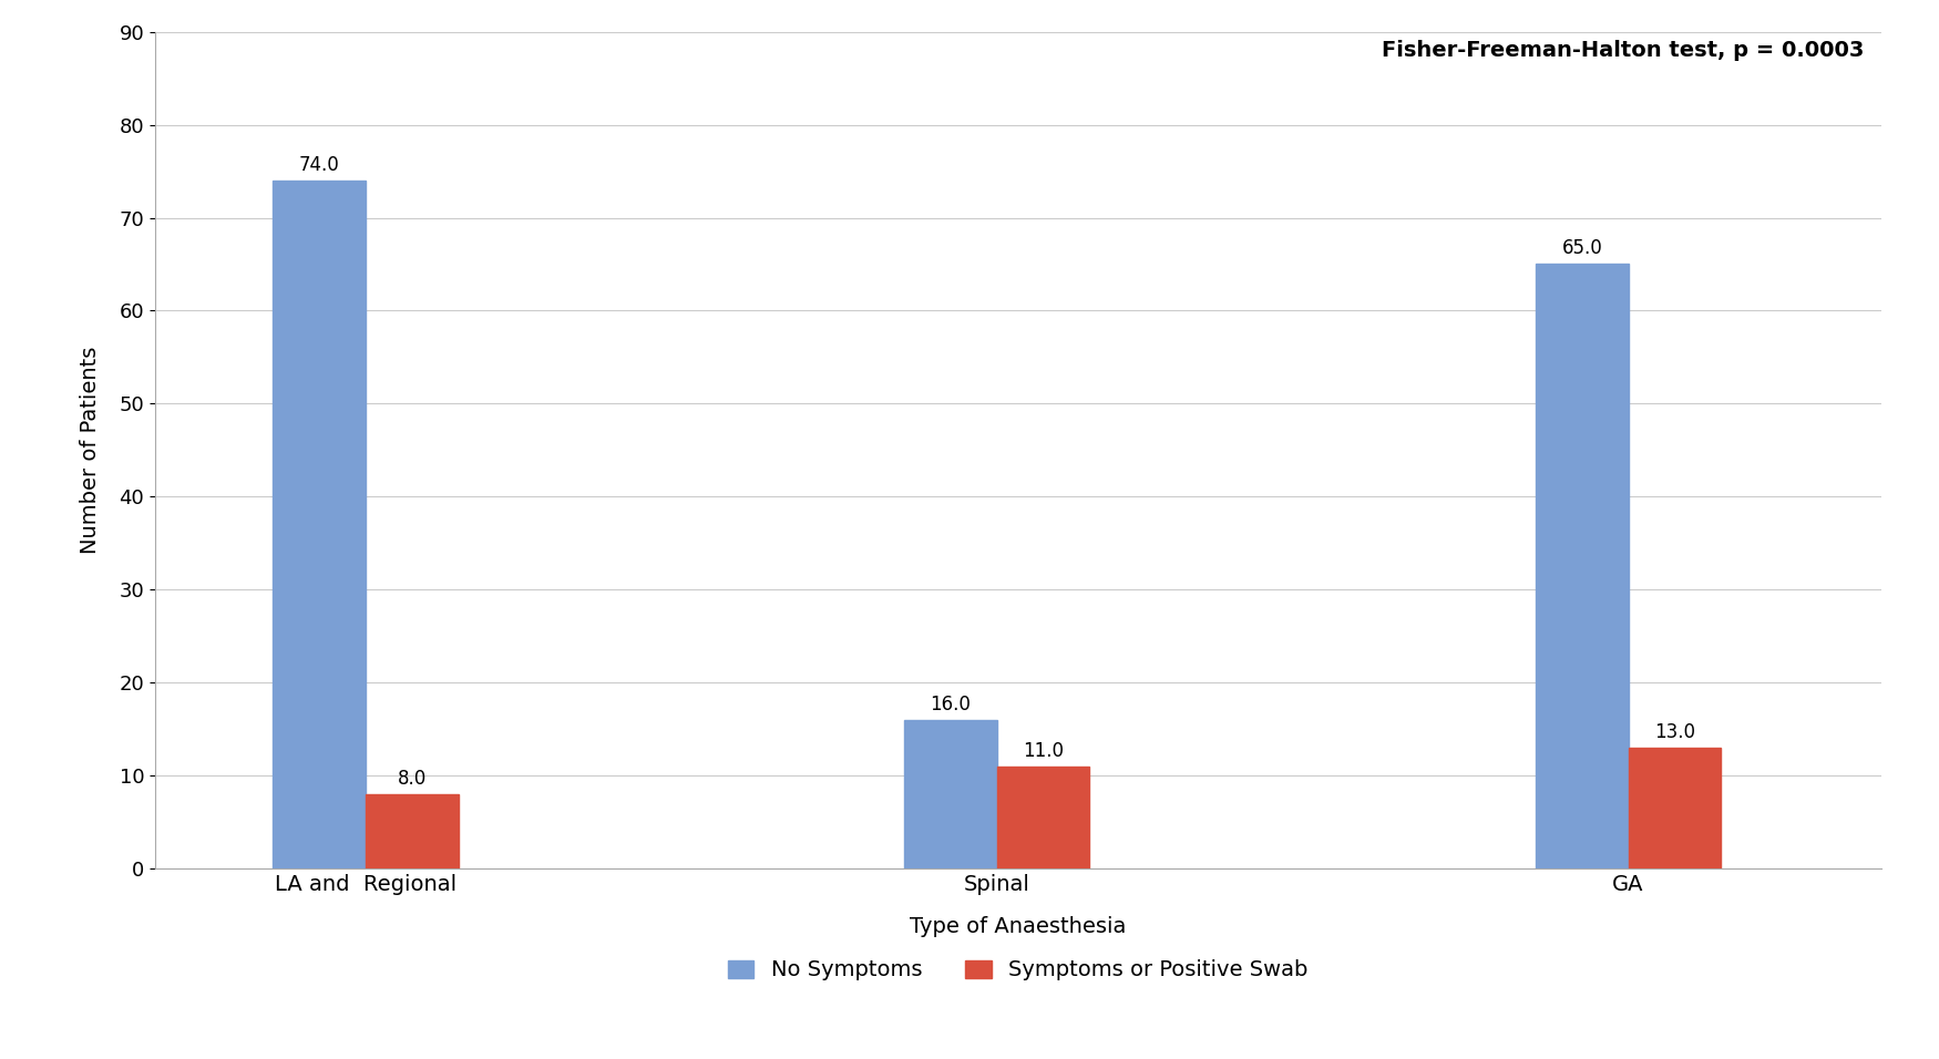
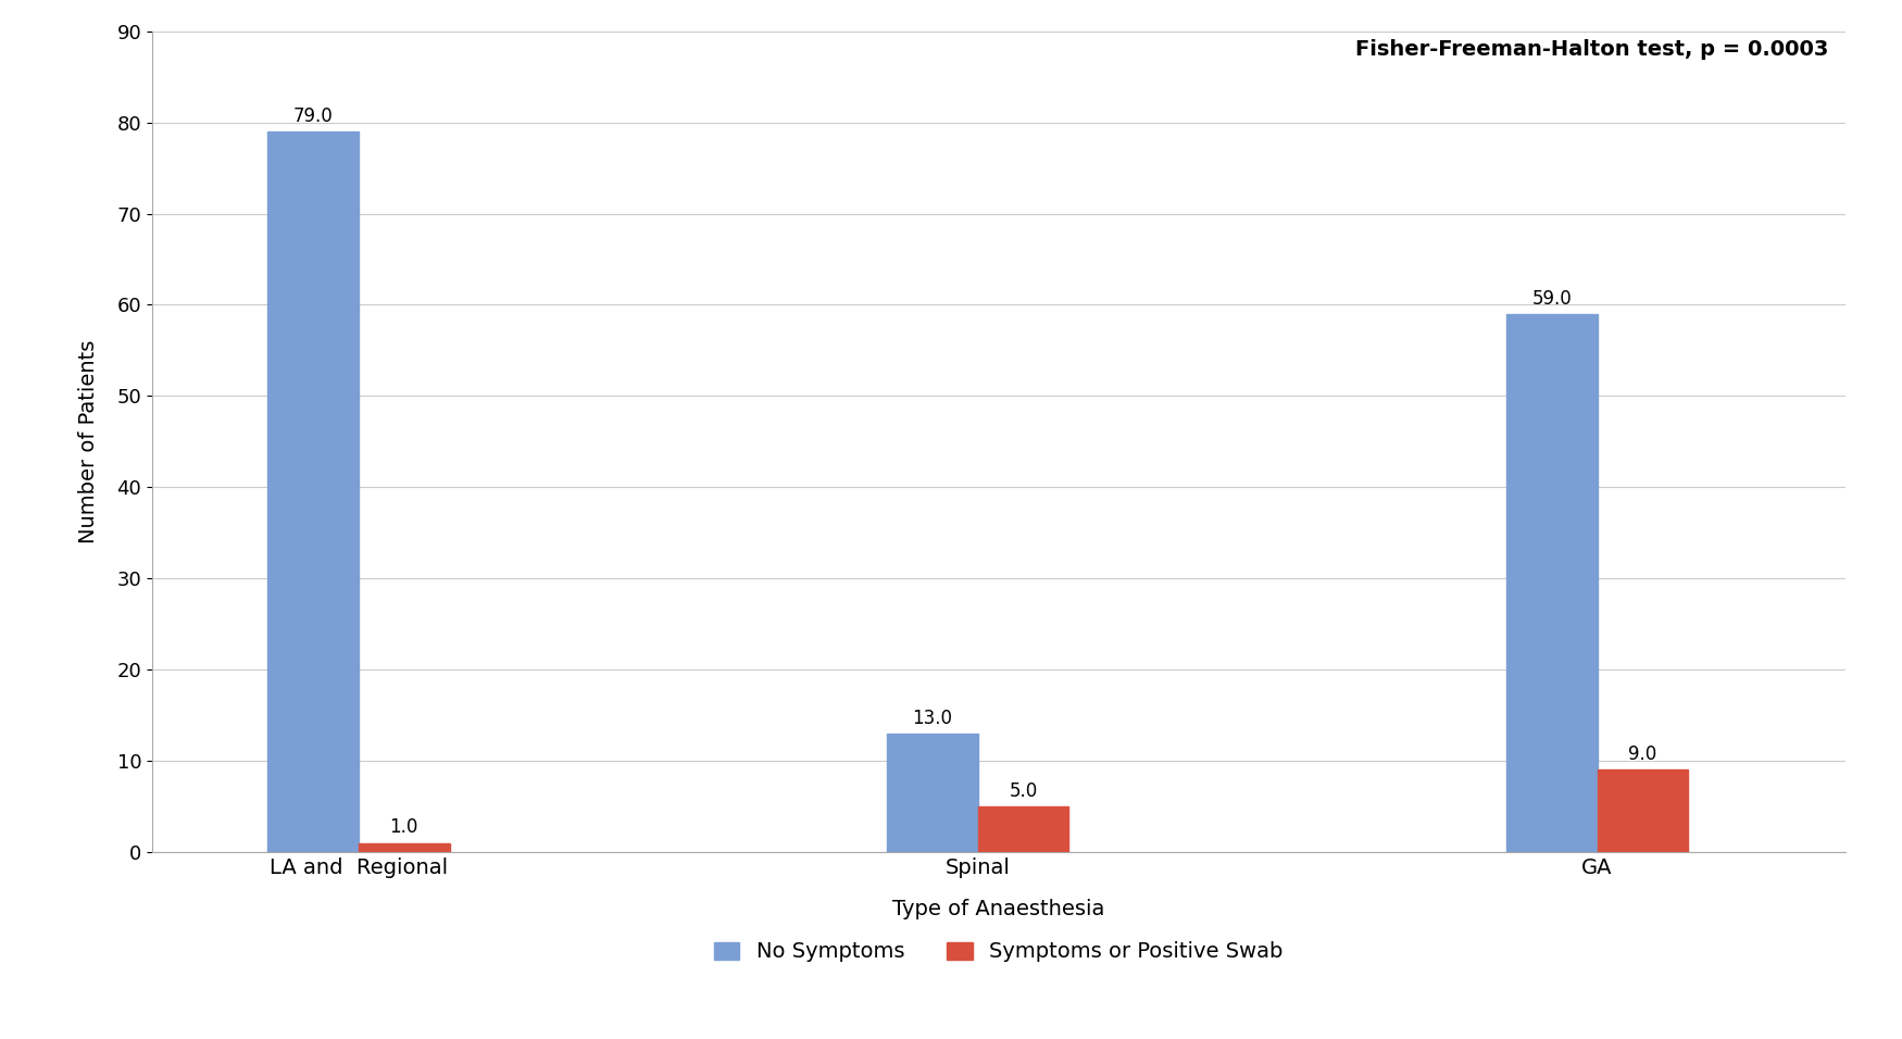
No Symptoms/LA and Regional: 74.0 -> 79.0
Symptoms or Positive Swab/LA and Regional: 8.0 -> 1.0
No Symptoms/Spinal: 16.0 -> 13.0
Symptoms or Positive Swab/Spinal: 11.0 -> 5.0
No Symptoms/GA: 65.0 -> 59.0
Symptoms or Positive Swab/GA: 13.0 -> 9.0
